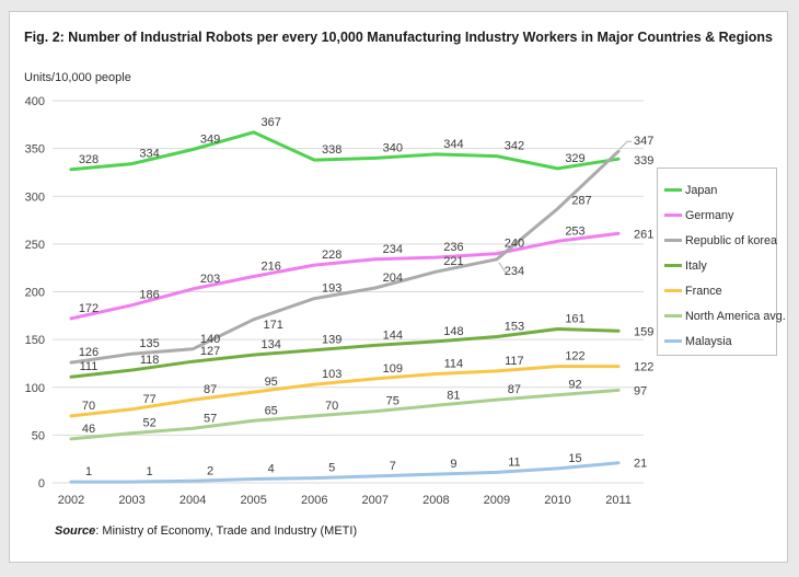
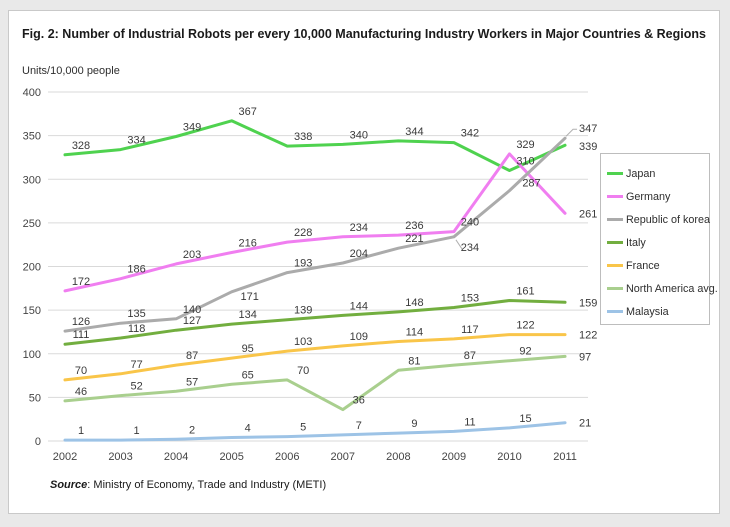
North America avg./2007: 75 -> 36
Japan/2010: 329 -> 310
Germany/2010: 253 -> 329
